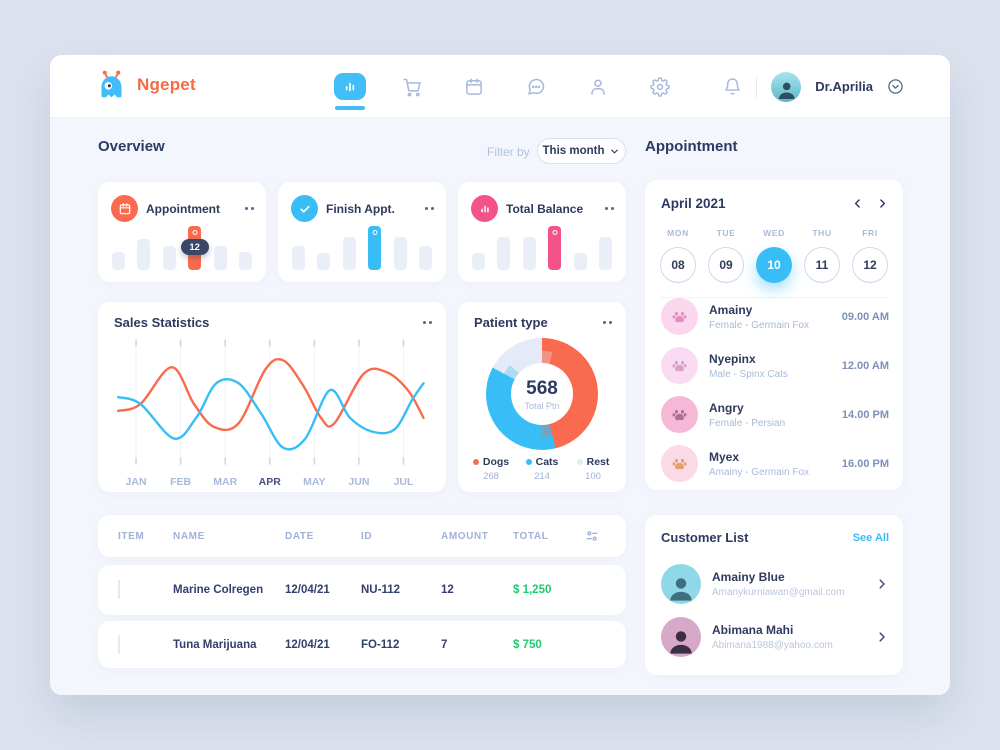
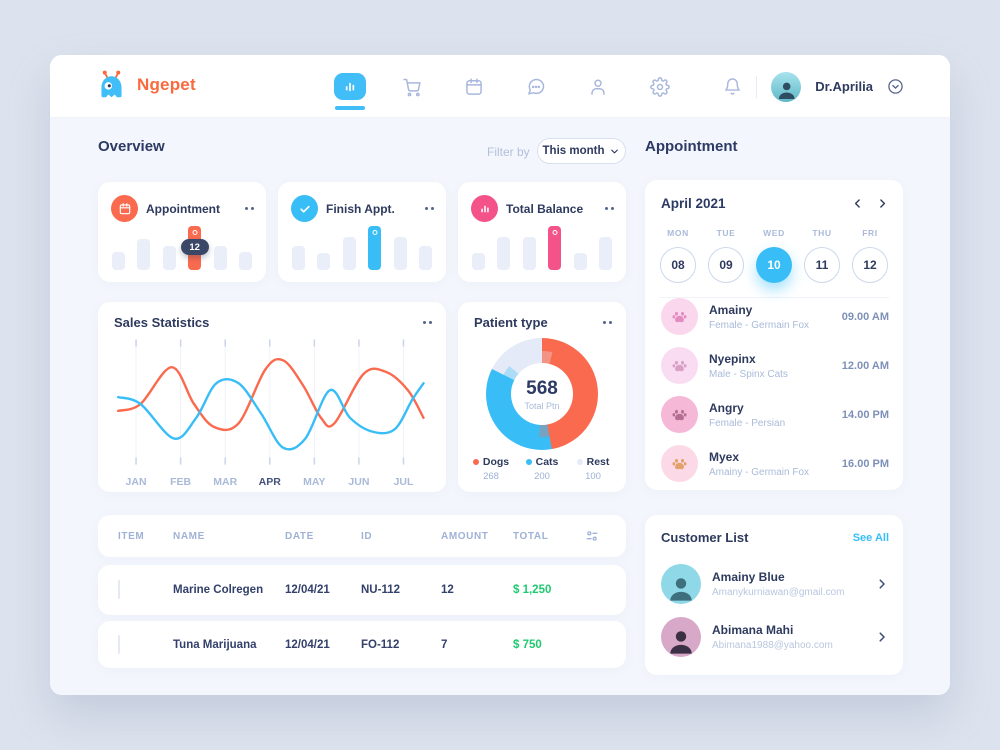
Patient type/Cats: 214 -> 200
